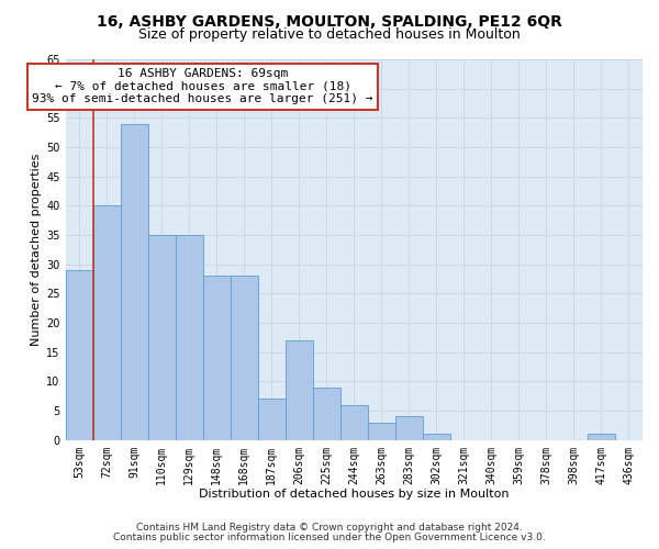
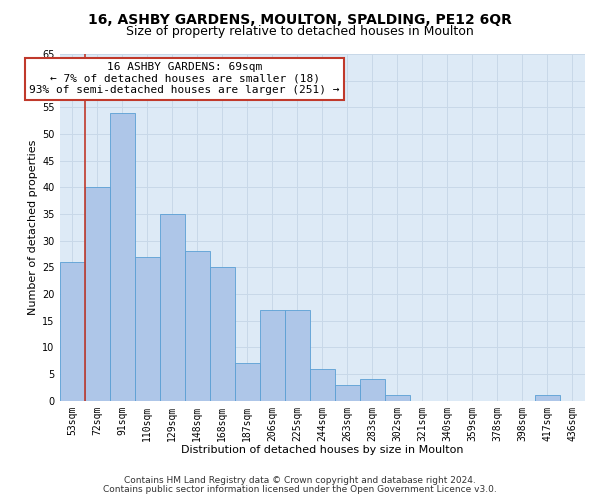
53sqm: 29 -> 26
110sqm: 35 -> 27
168sqm: 28 -> 25
225sqm: 9 -> 17
